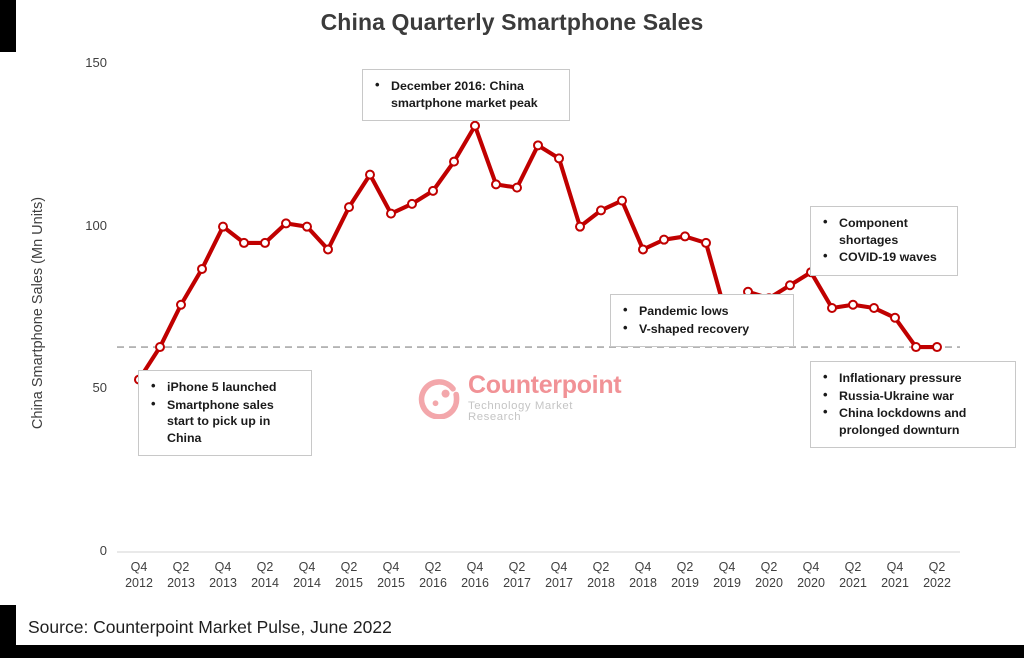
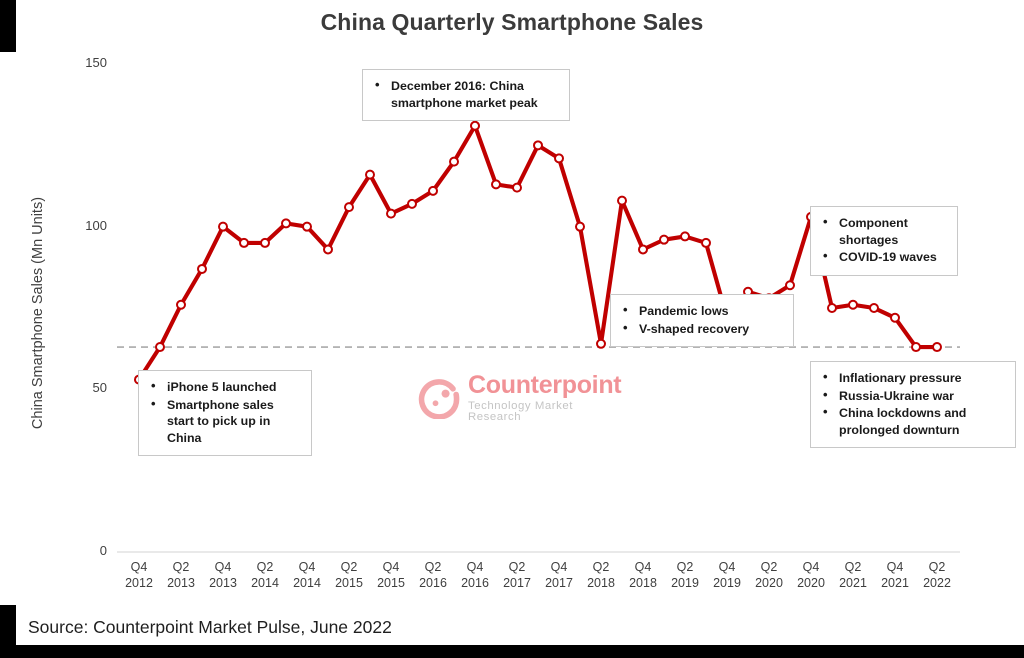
Q2 2018: 105 -> 64
Q4 2020: 86 -> 103
